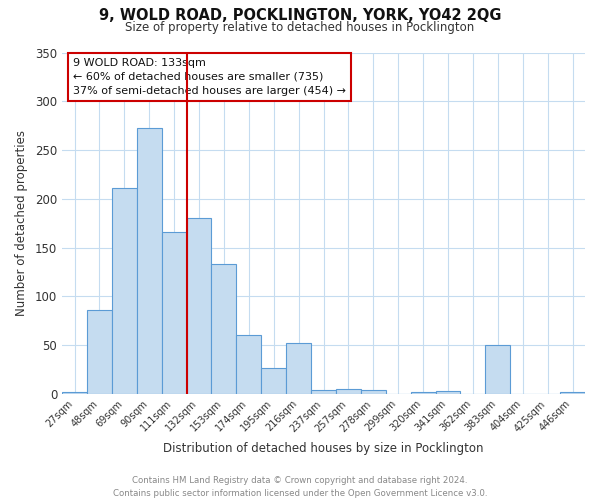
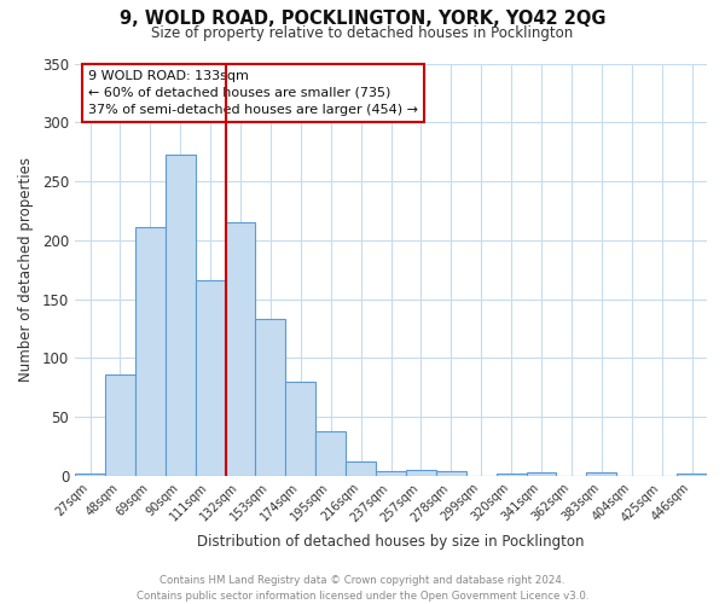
132sqm: 180 -> 215
174sqm: 60 -> 80
195sqm: 26 -> 38
216sqm: 52 -> 12
383sqm: 50 -> 3
